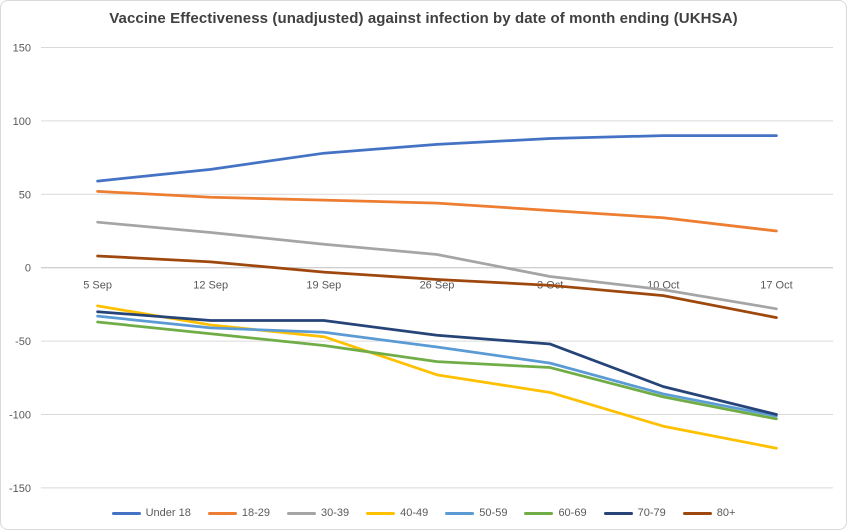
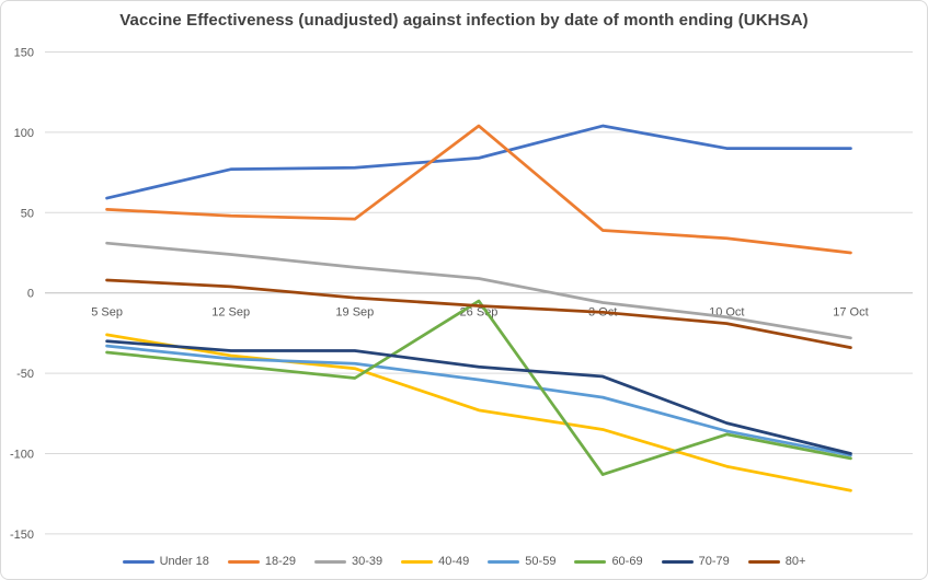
Under 18/12 Sep: 67 -> 77
18-29/26 Sep: 44 -> 104
60-69/26 Sep: -64 -> -5
Under 18/3 Oct: 88 -> 104
60-69/3 Oct: -68 -> -113
